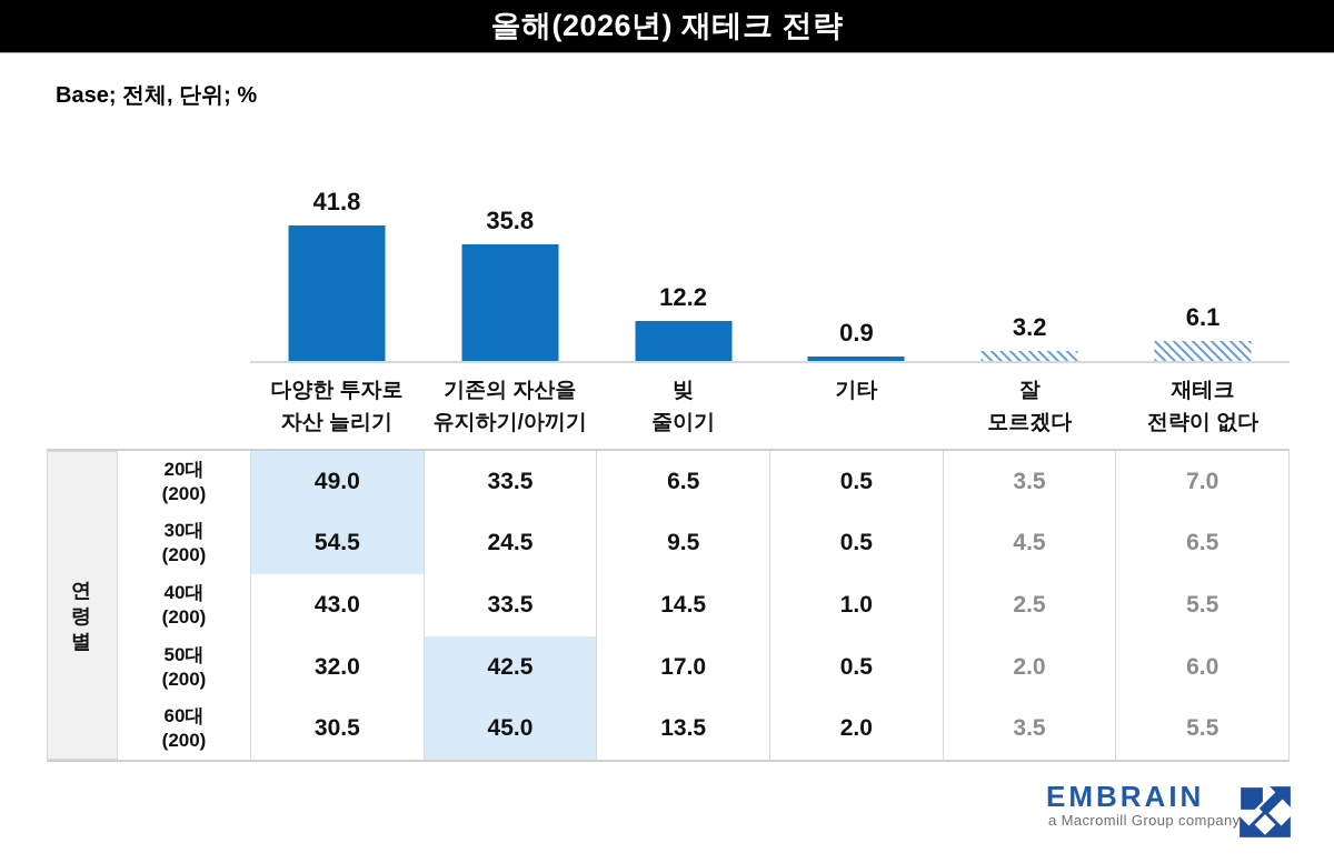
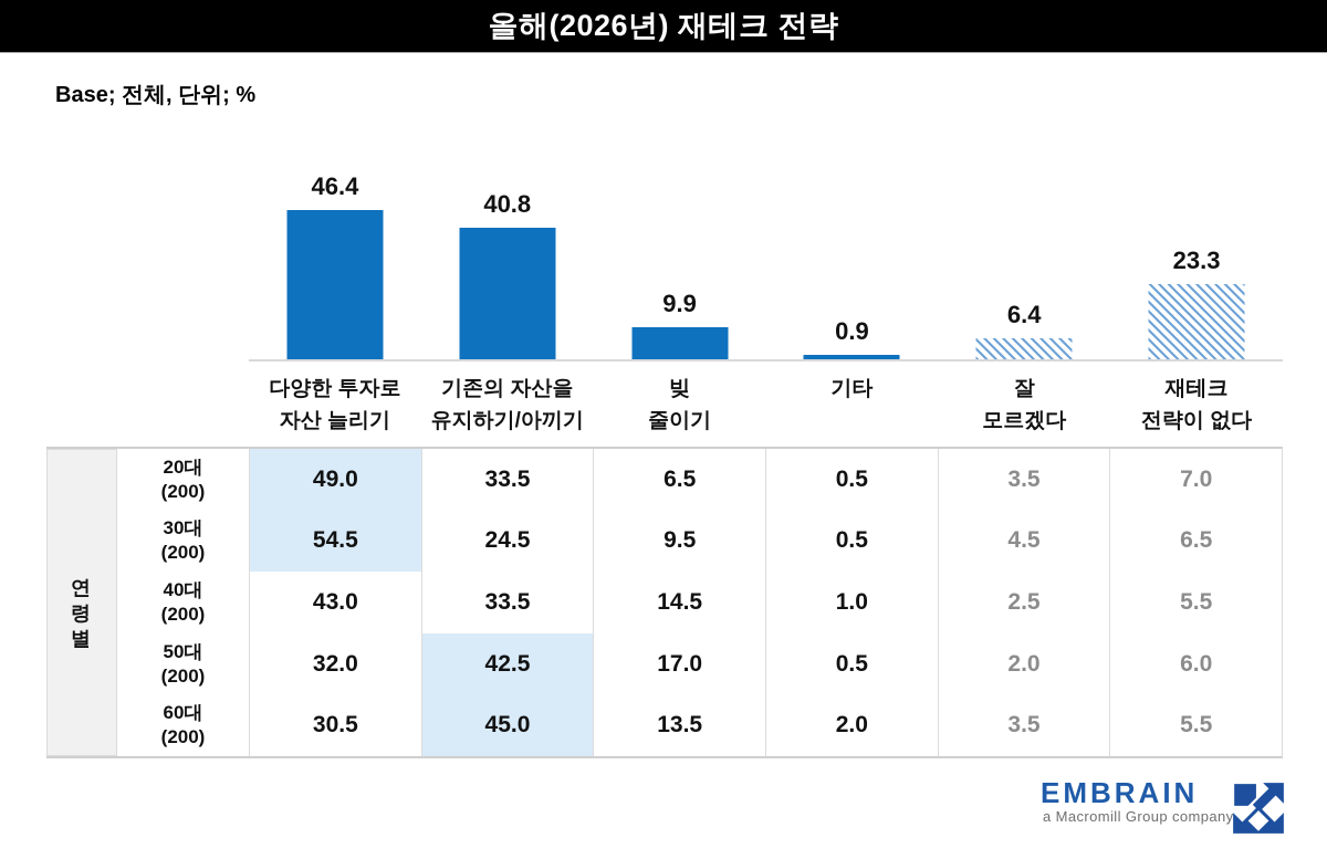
다양한 투자로 자산 늘리기: 41.8 -> 46.4
기존의 자산을 유지하기/아끼기: 35.8 -> 40.8
빚 줄이기: 12.2 -> 9.9
잘 모르겠다: 3.2 -> 6.4
재테크 전략이 없다: 6.1 -> 23.3
